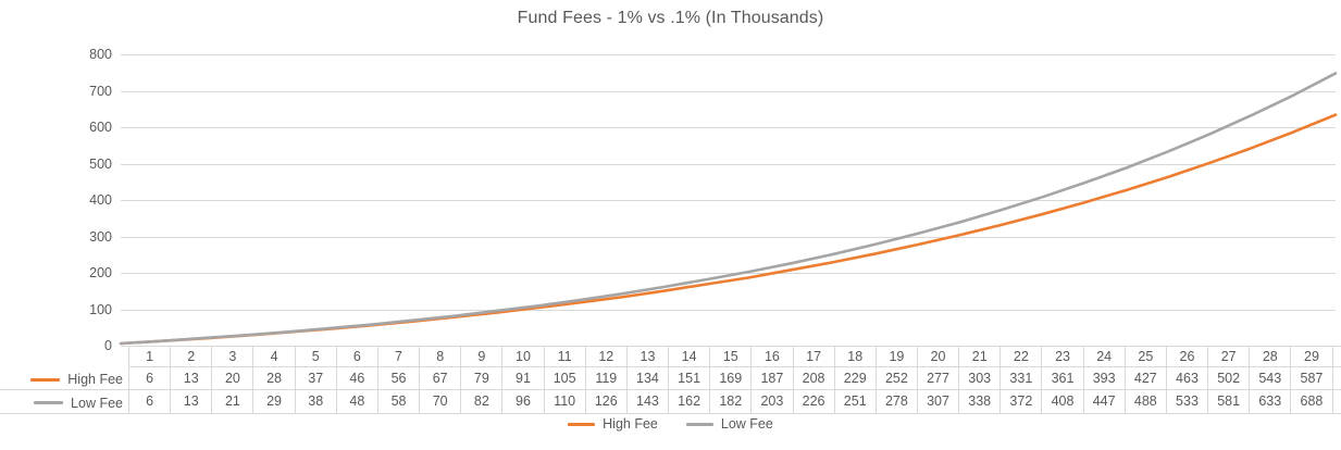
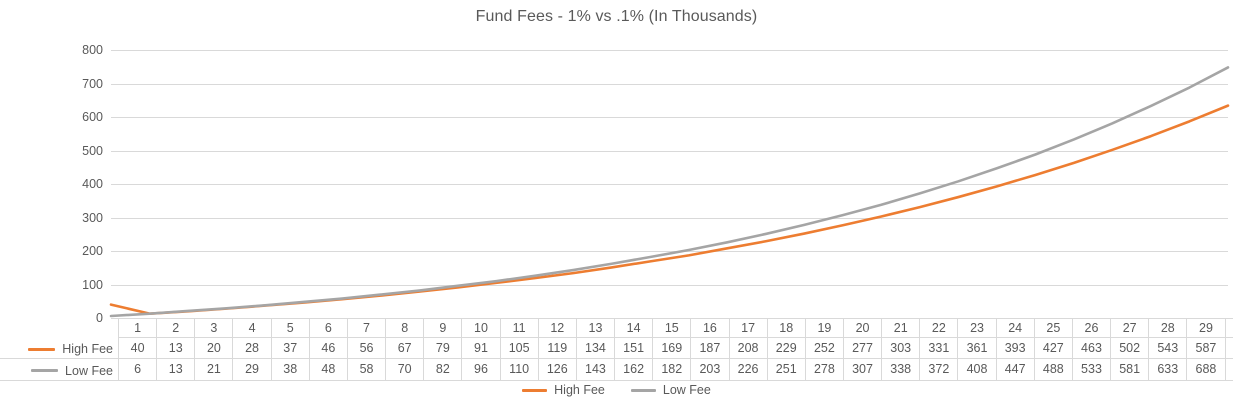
High Fee/1: 6 -> 40
